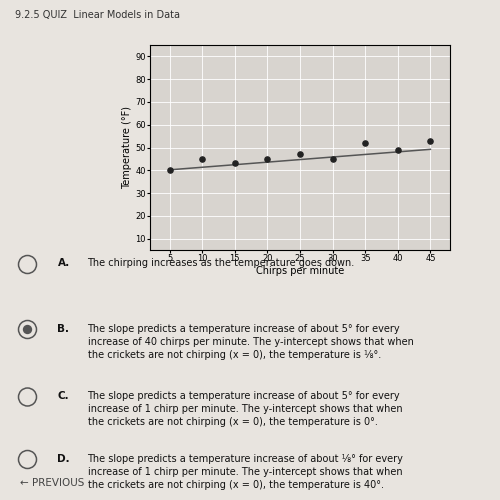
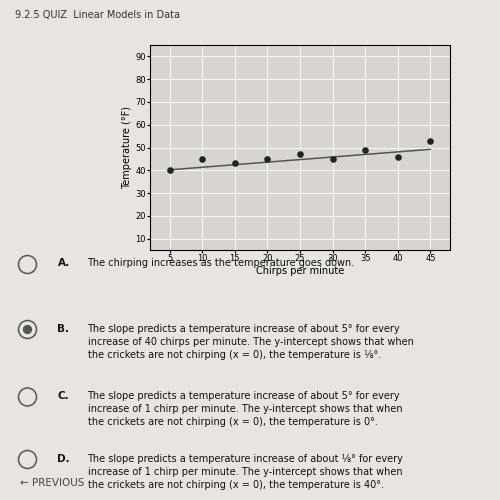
35: 52 -> 49
40: 49 -> 46
